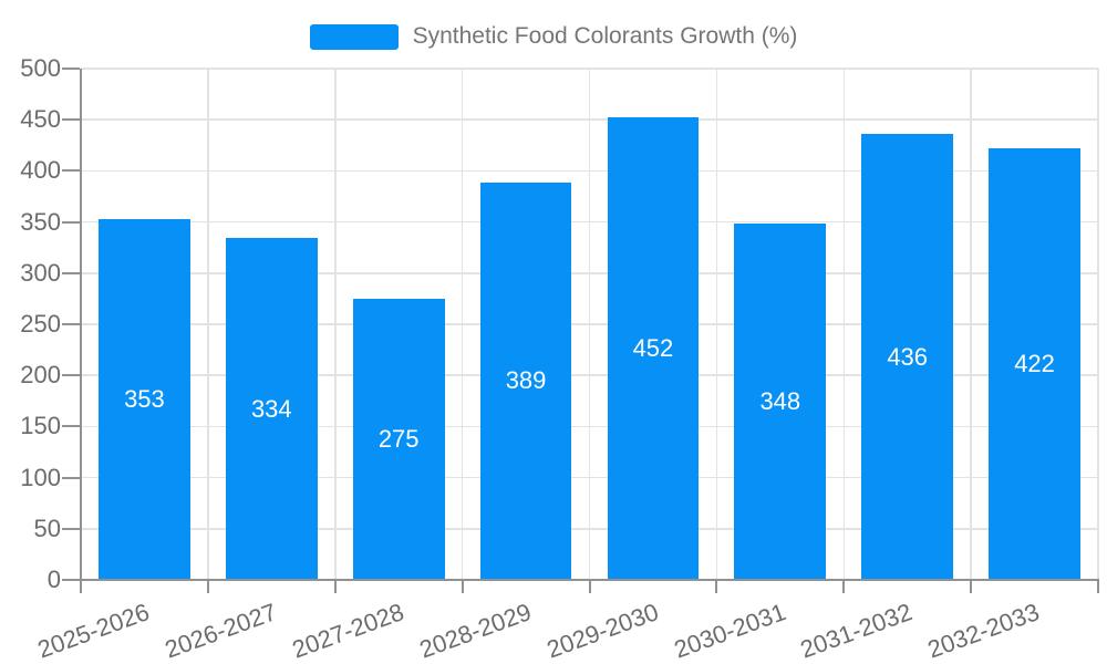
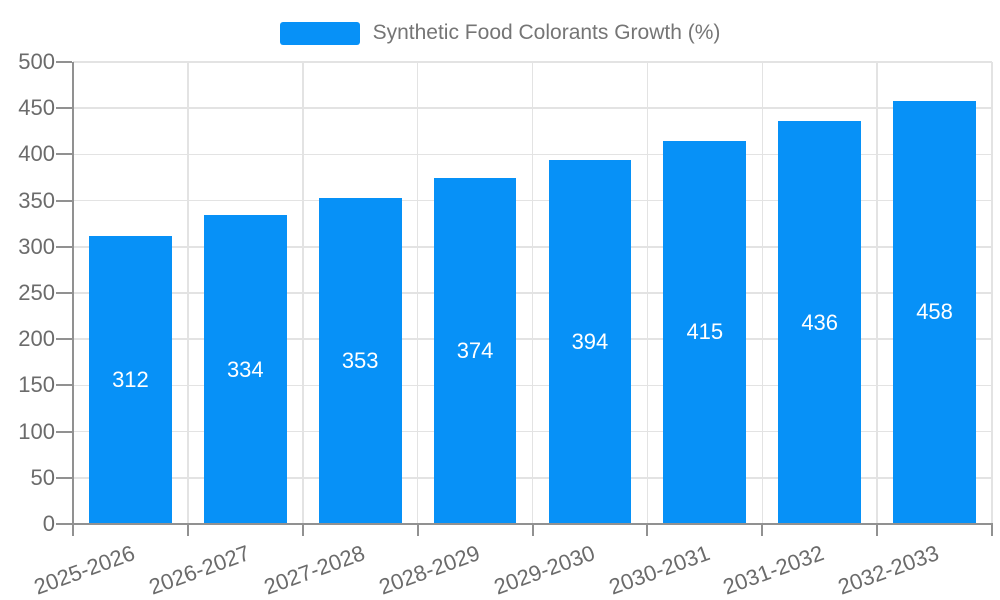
2025-2026: 353 -> 312
2027-2028: 275 -> 353
2028-2029: 389 -> 374
2029-2030: 452 -> 394
2030-2031: 348 -> 415
2032-2033: 422 -> 458
